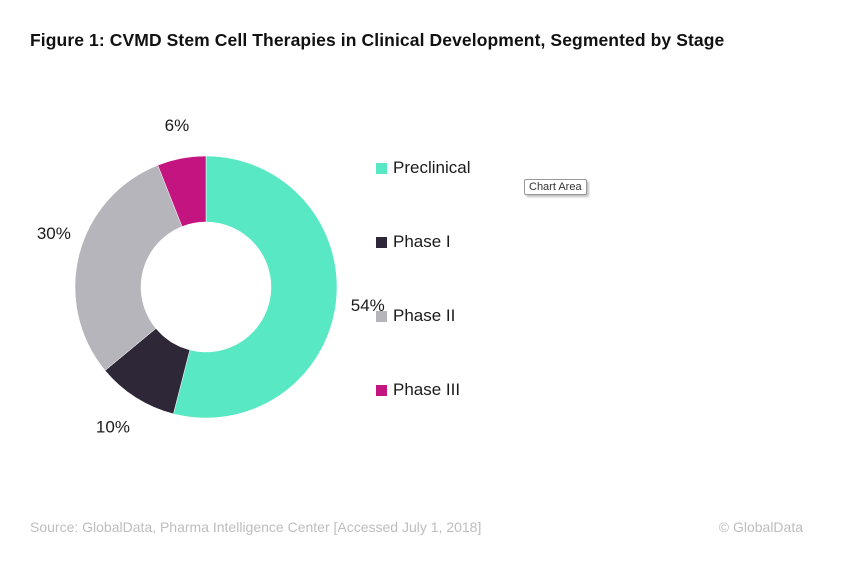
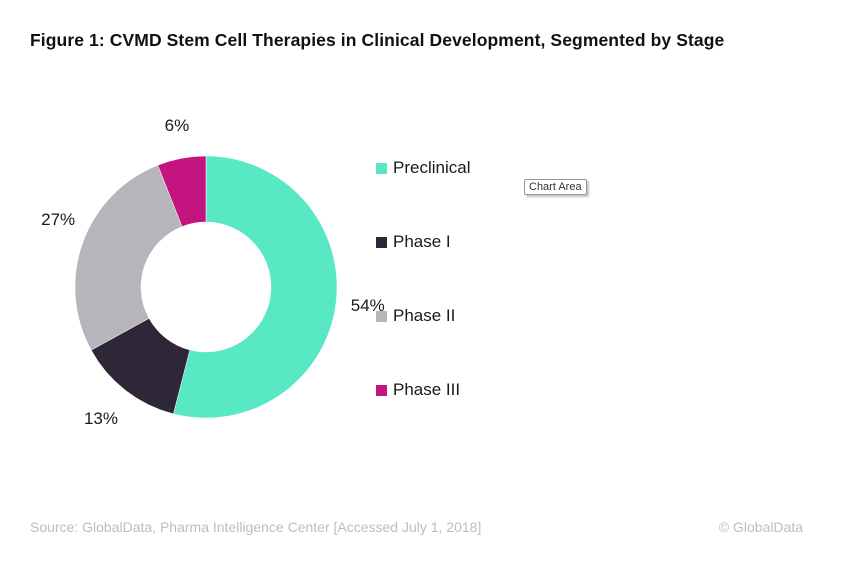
Phase I: 10% -> 13%
Phase II: 30% -> 27%
